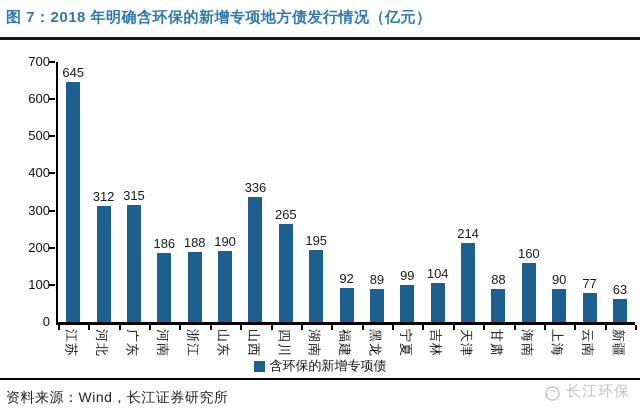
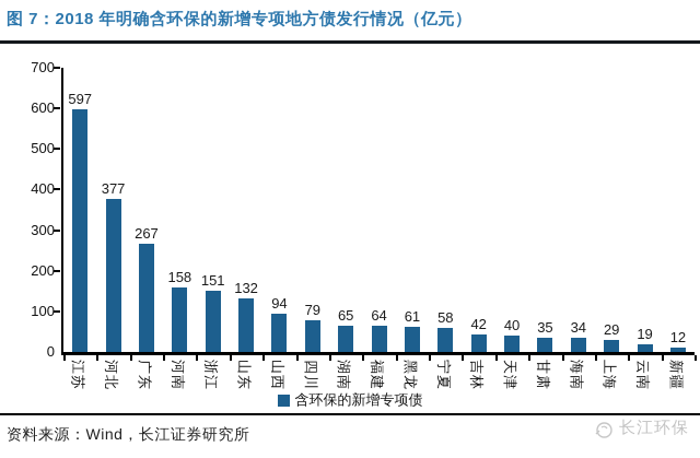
江苏: 645 -> 597
河北: 312 -> 377
广东: 315 -> 267
河南: 186 -> 158
浙江: 188 -> 151
山东: 190 -> 132
山西: 336 -> 94
四川: 265 -> 79
湖南: 195 -> 65
福建: 92 -> 64
黑龙: 89 -> 61
宁夏: 99 -> 58
吉林: 104 -> 42
天津: 214 -> 40
甘肃: 88 -> 35
海南: 160 -> 34
上海: 90 -> 29
云南: 77 -> 19
新疆: 63 -> 12
